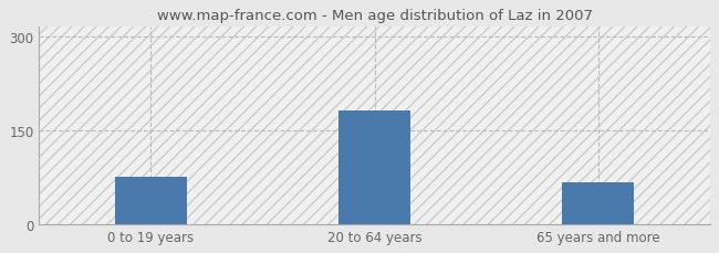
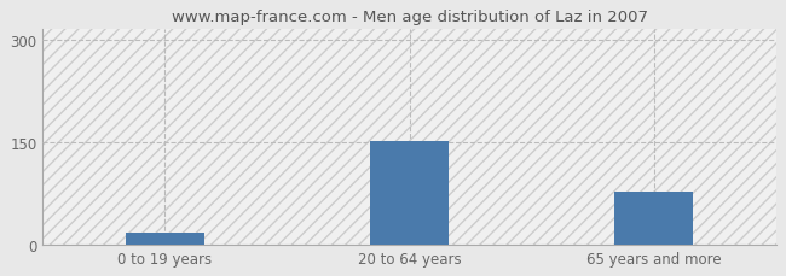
0 to 19 years: 76 -> 18
20 to 64 years: 181 -> 152
65 years and more: 66 -> 78
